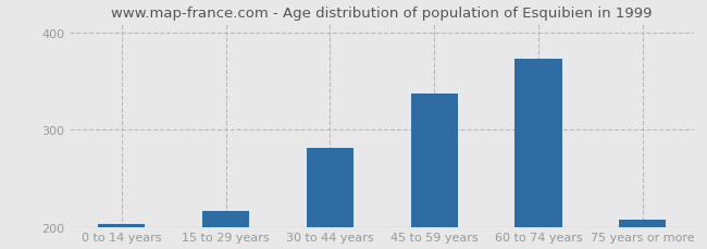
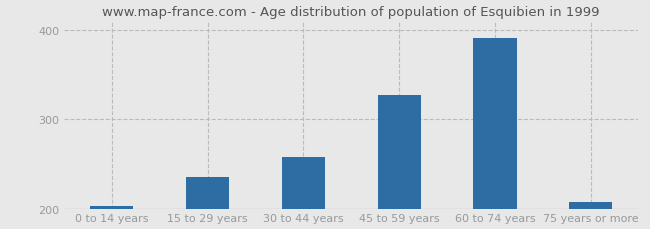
15 to 29 years: 216 -> 235
30 to 44 years: 282 -> 258
45 to 59 years: 338 -> 328
60 to 74 years: 374 -> 392
